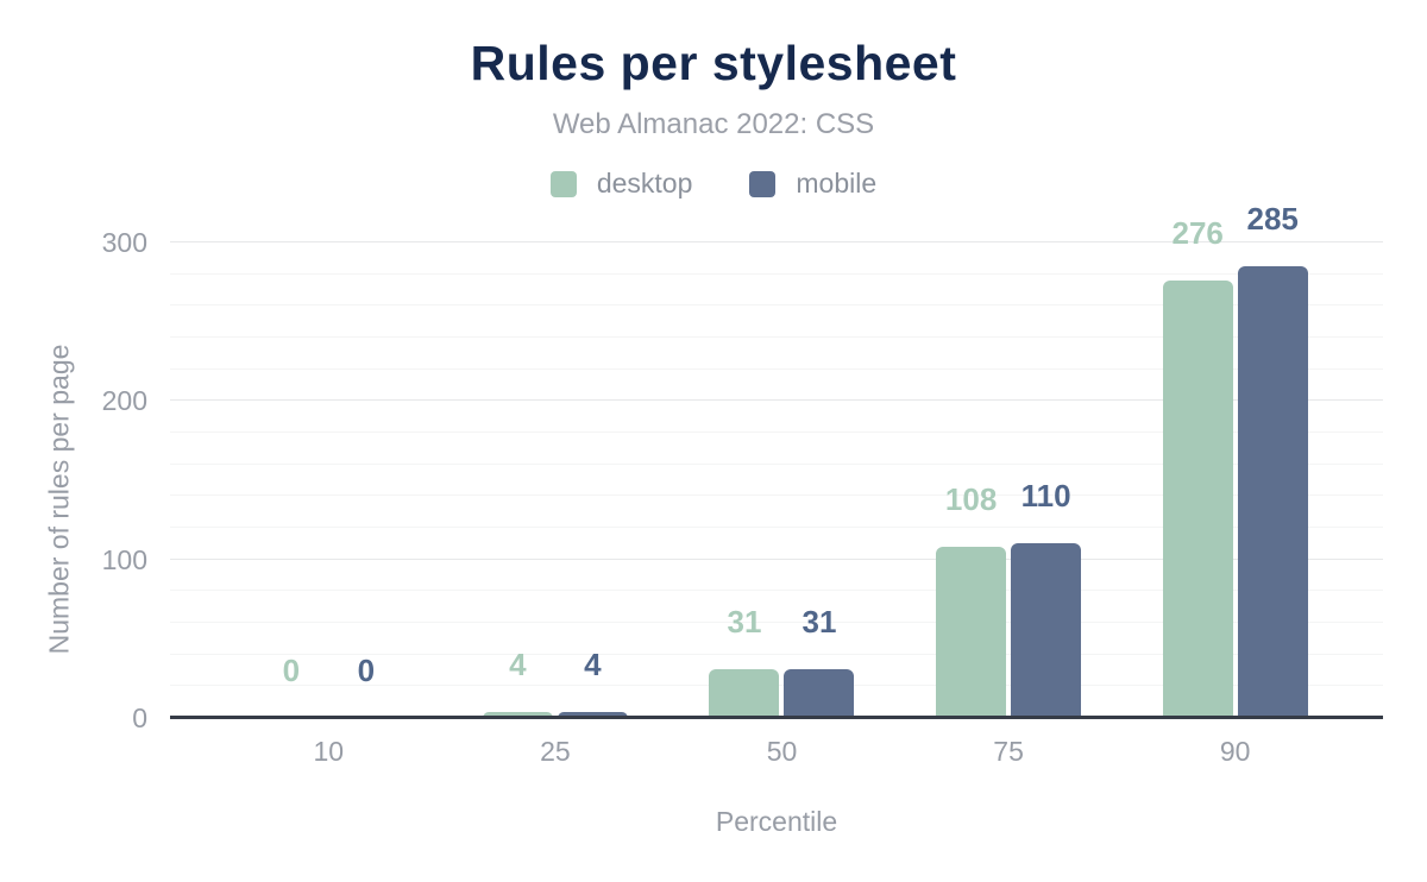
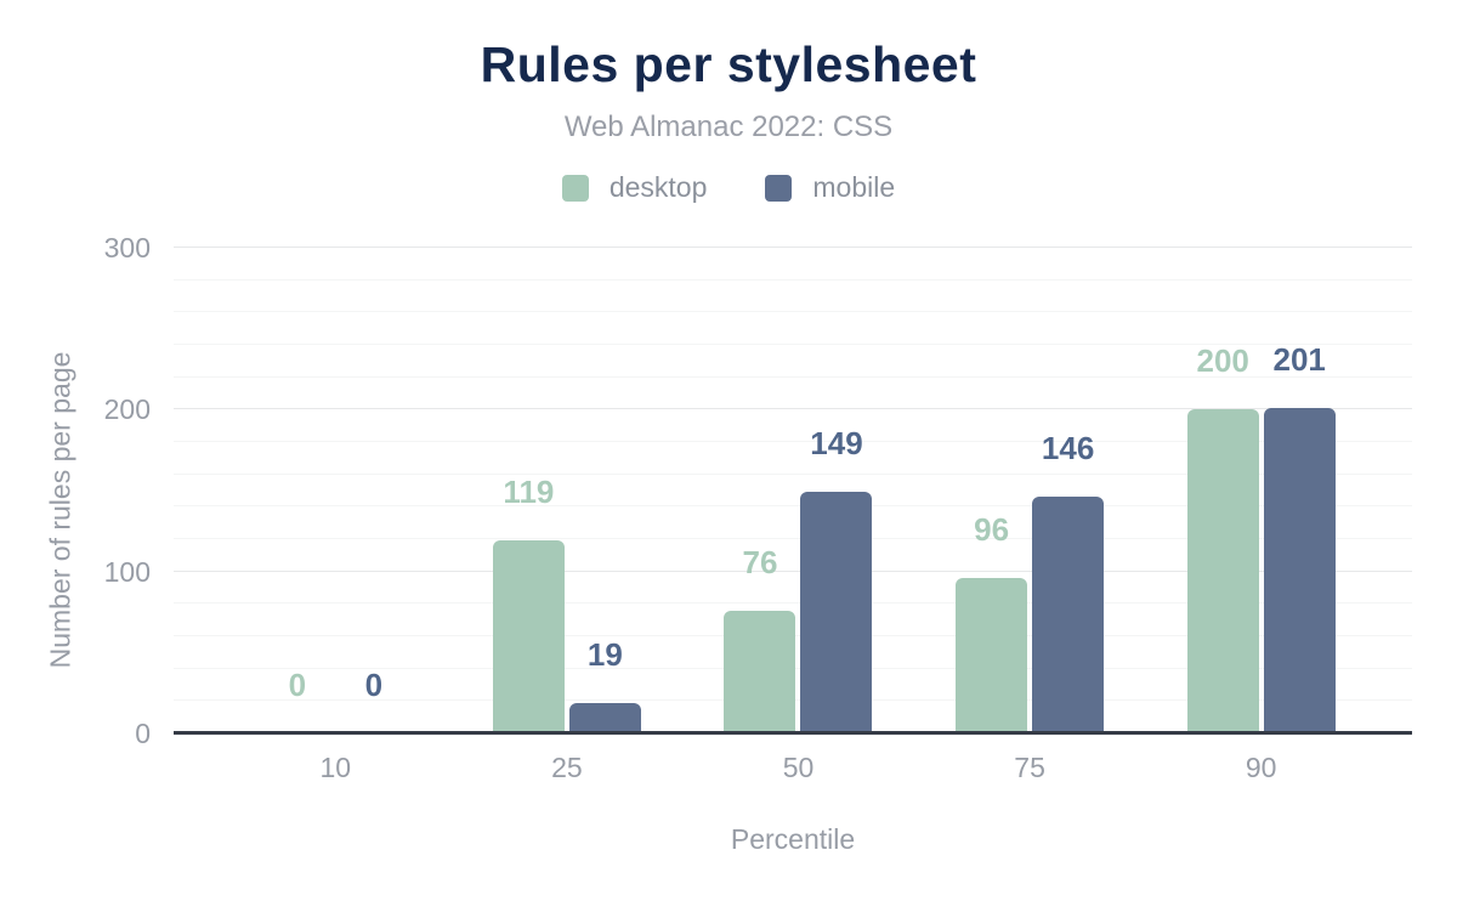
desktop/25: 4 -> 119
mobile/25: 4 -> 19
desktop/50: 31 -> 76
mobile/50: 31 -> 149
desktop/75: 108 -> 96
mobile/75: 110 -> 146
desktop/90: 276 -> 200
mobile/90: 285 -> 201
